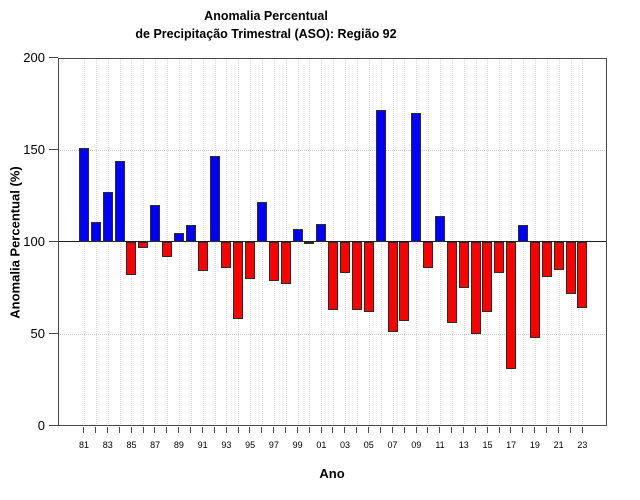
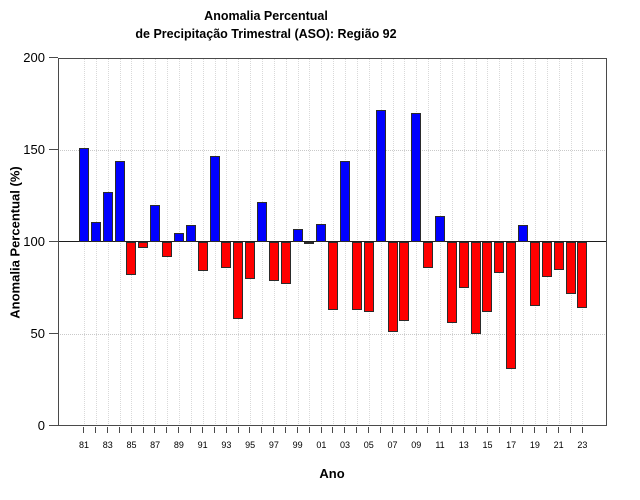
03: 83 -> 144
19: 48 -> 65
